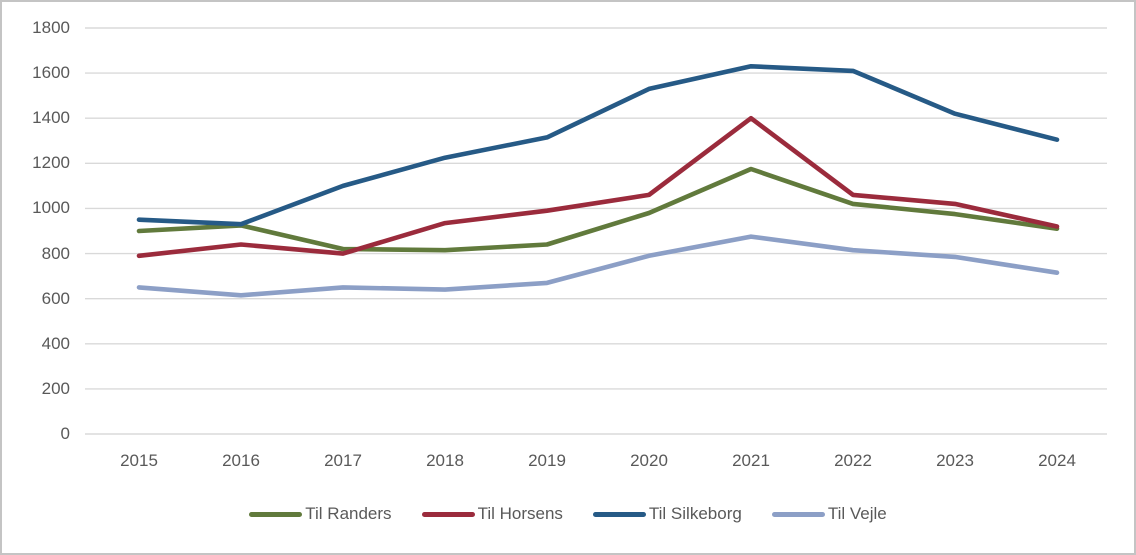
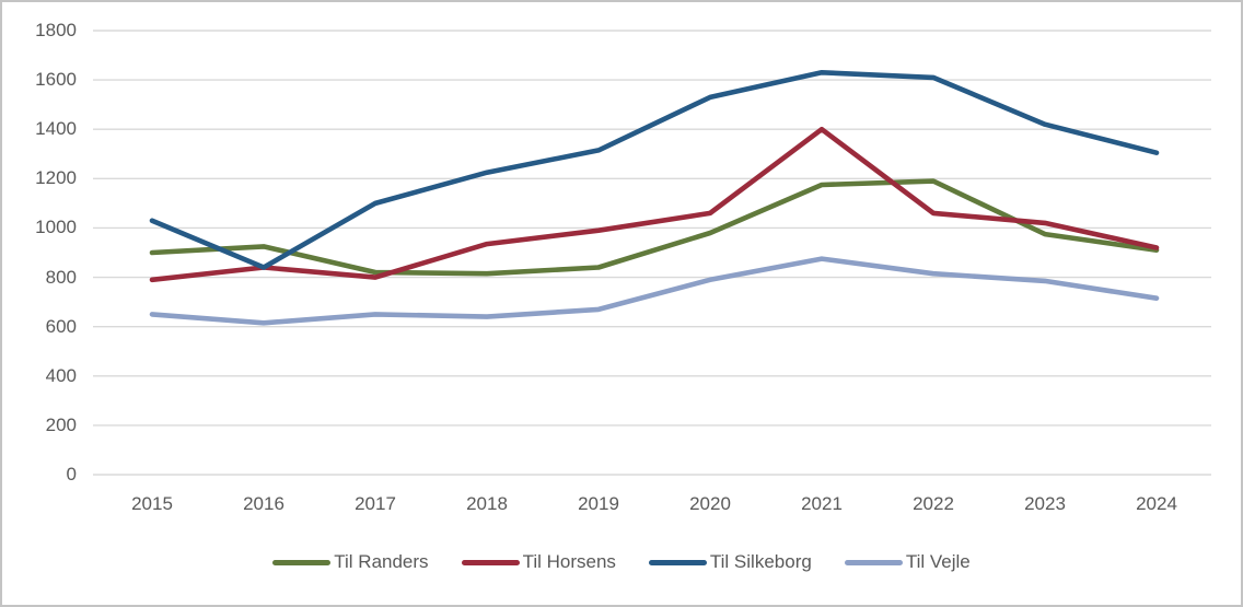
Til Silkeborg/2015: 950 -> 1030
Til Silkeborg/2016: 930 -> 840
Til Randers/2022: 1020 -> 1190
